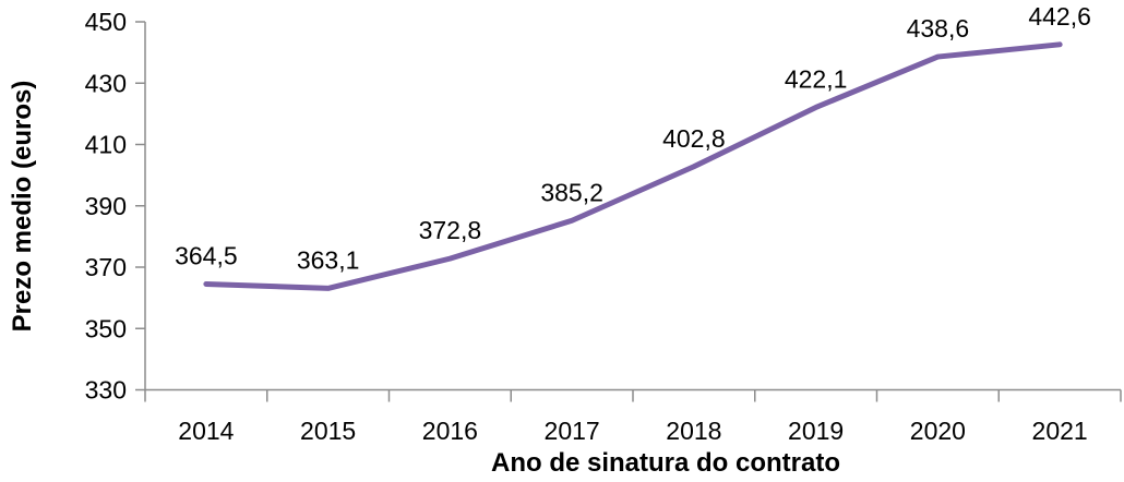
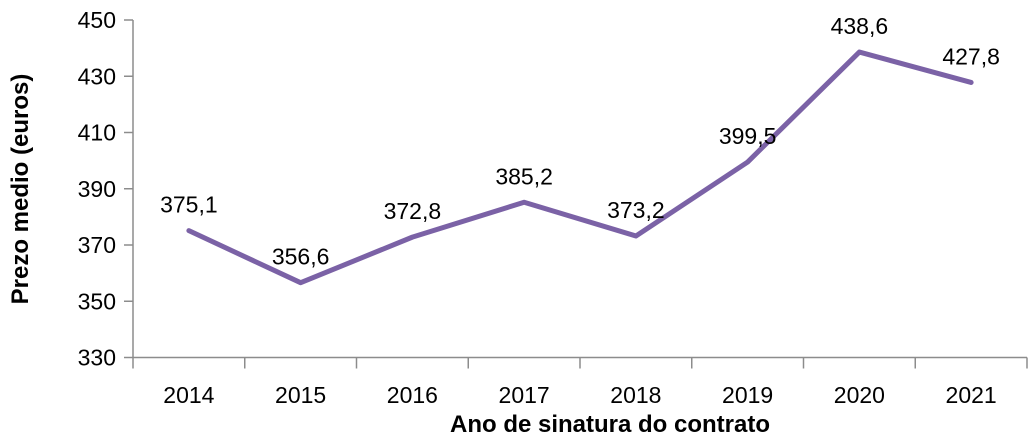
2014: 364,5 -> 375,1
2015: 363,1 -> 356,6
2018: 402,8 -> 373,2
2019: 422,1 -> 399,5
2021: 442,6 -> 427,8
